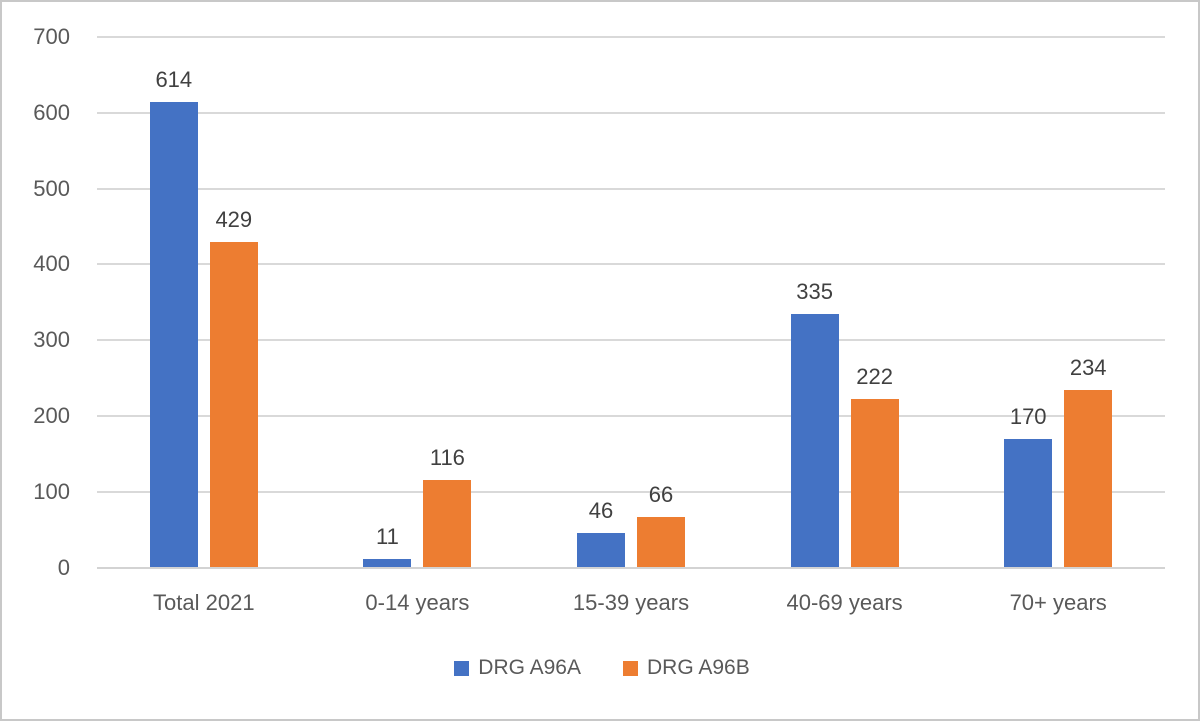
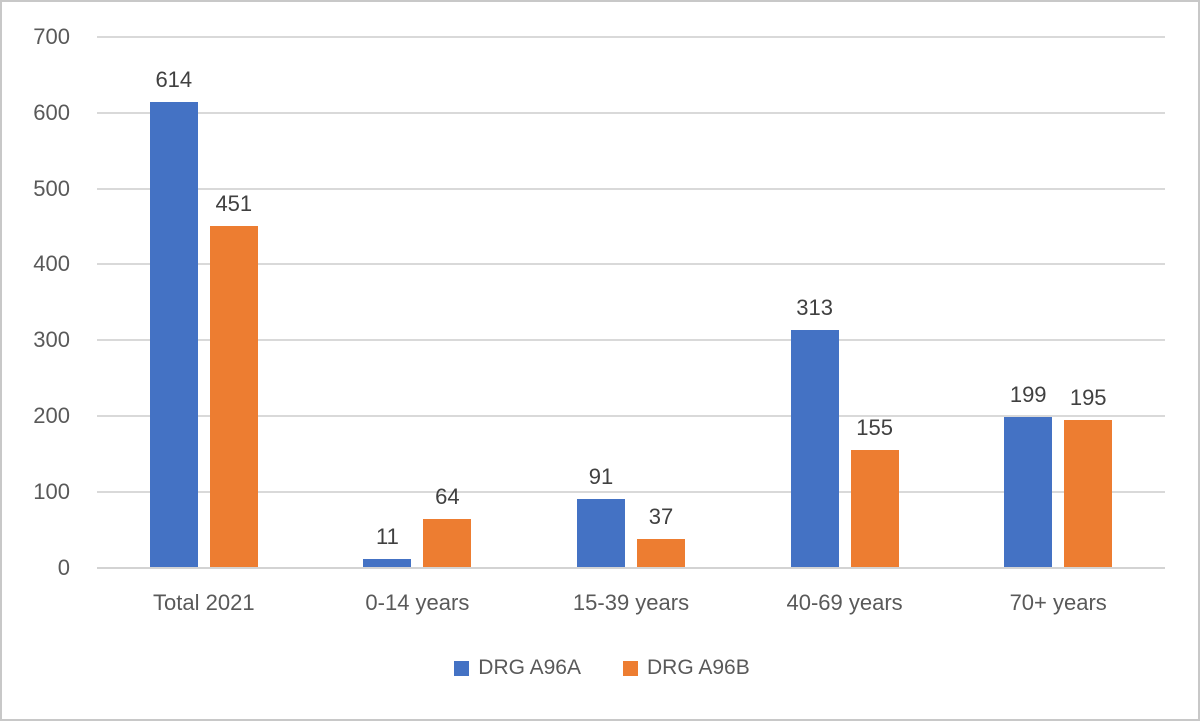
DRG A96B/Total 2021: 429 -> 451
DRG A96B/0-14 years: 116 -> 64
DRG A96A/15-39 years: 46 -> 91
DRG A96B/15-39 years: 66 -> 37
DRG A96A/40-69 years: 335 -> 313
DRG A96B/40-69 years: 222 -> 155
DRG A96A/70+ years: 170 -> 199
DRG A96B/70+ years: 234 -> 195
